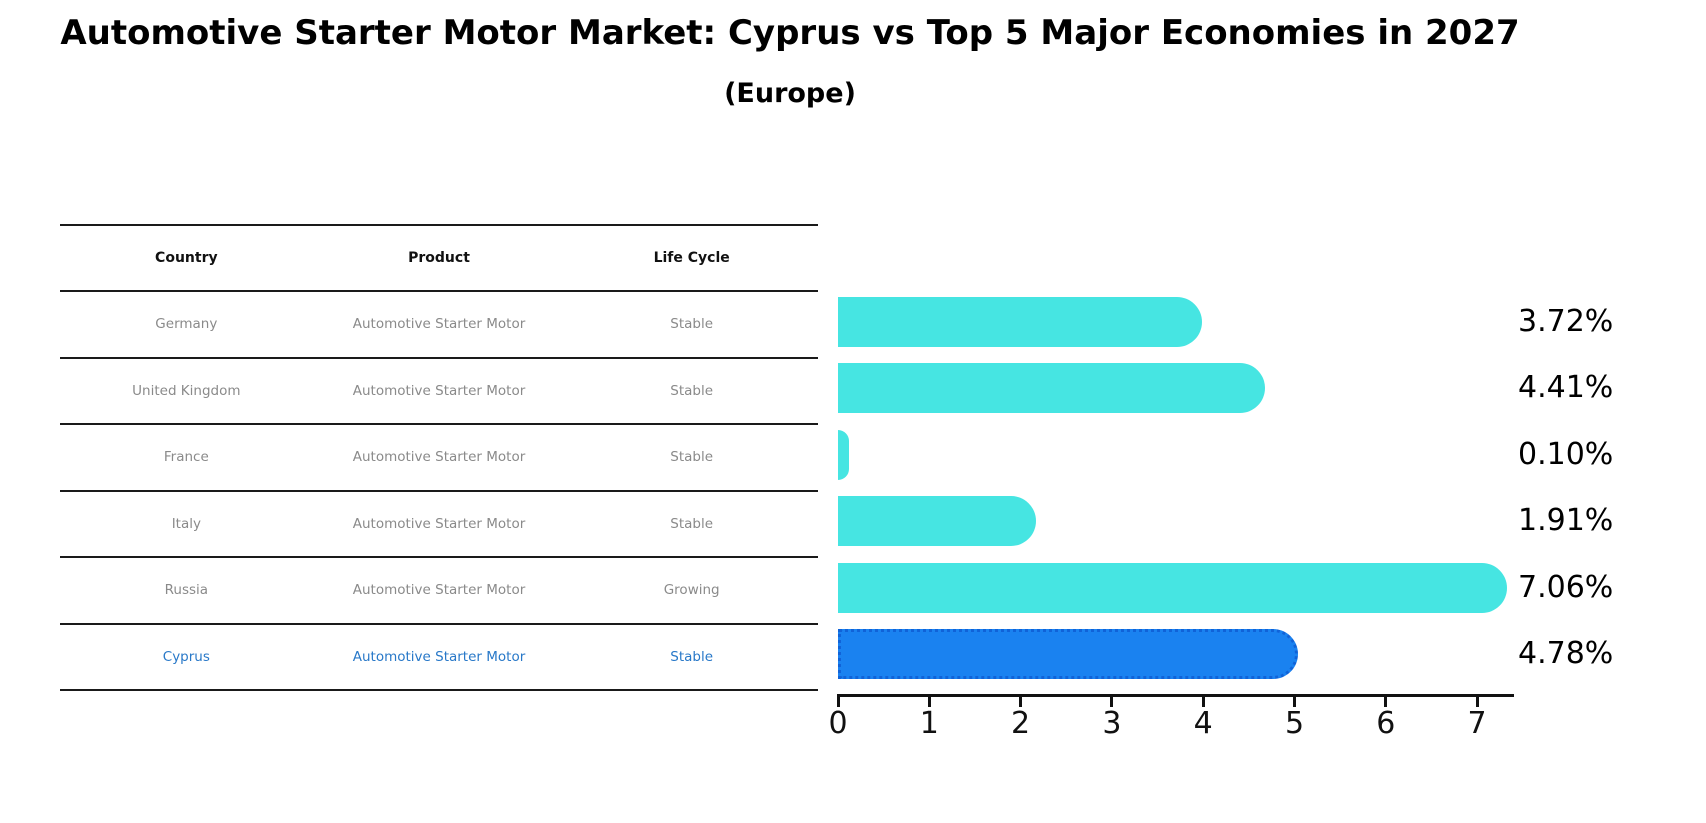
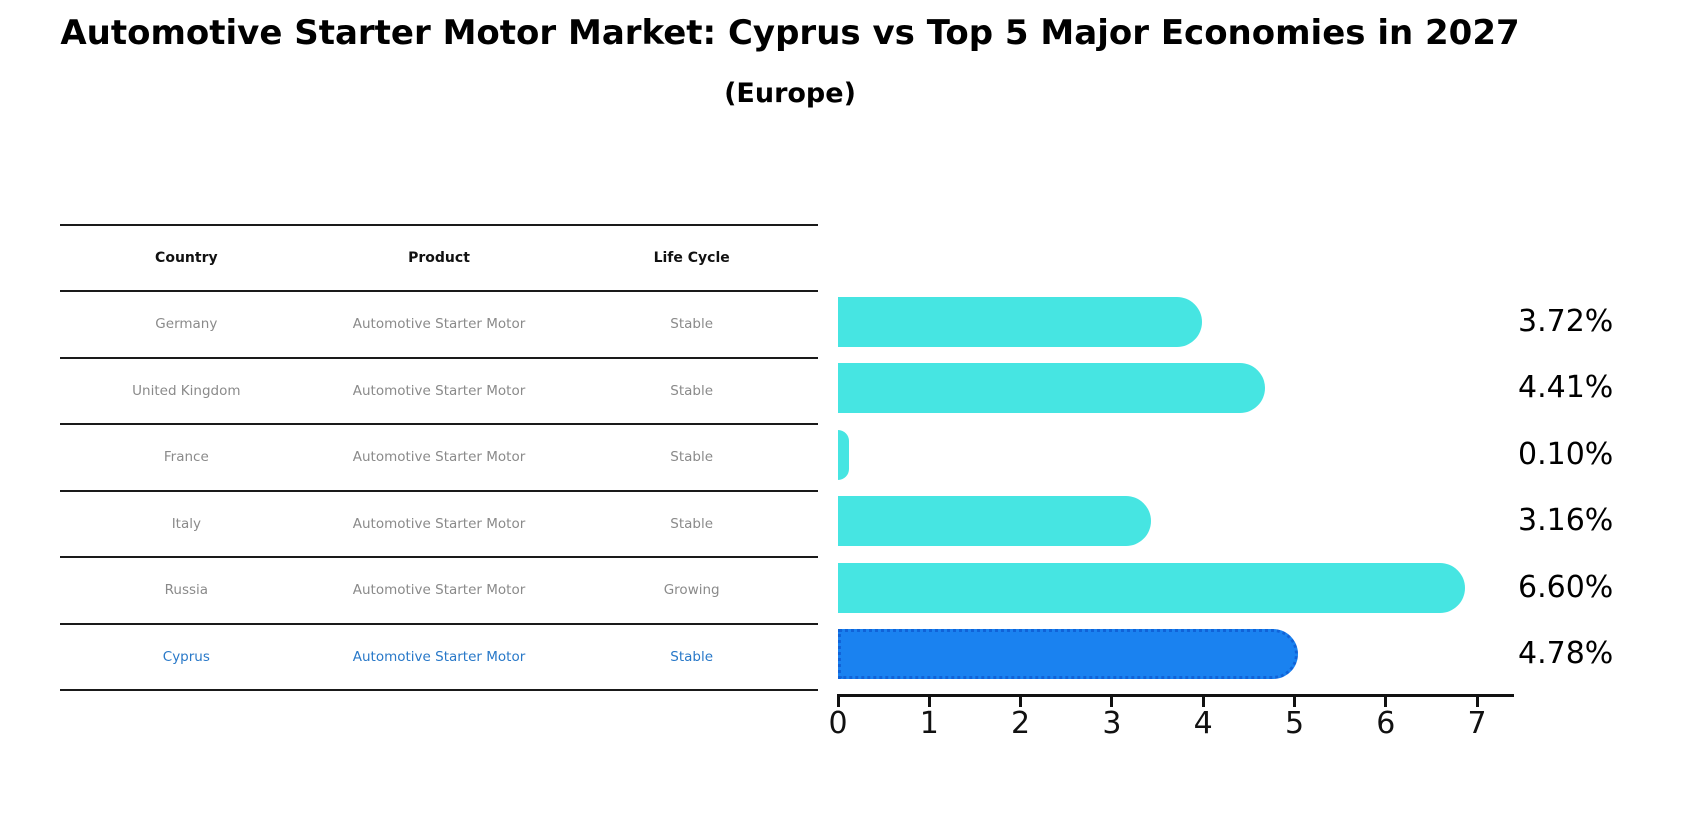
Italy: 1.91% -> 3.16%
Russia: 7.06% -> 6.60%
